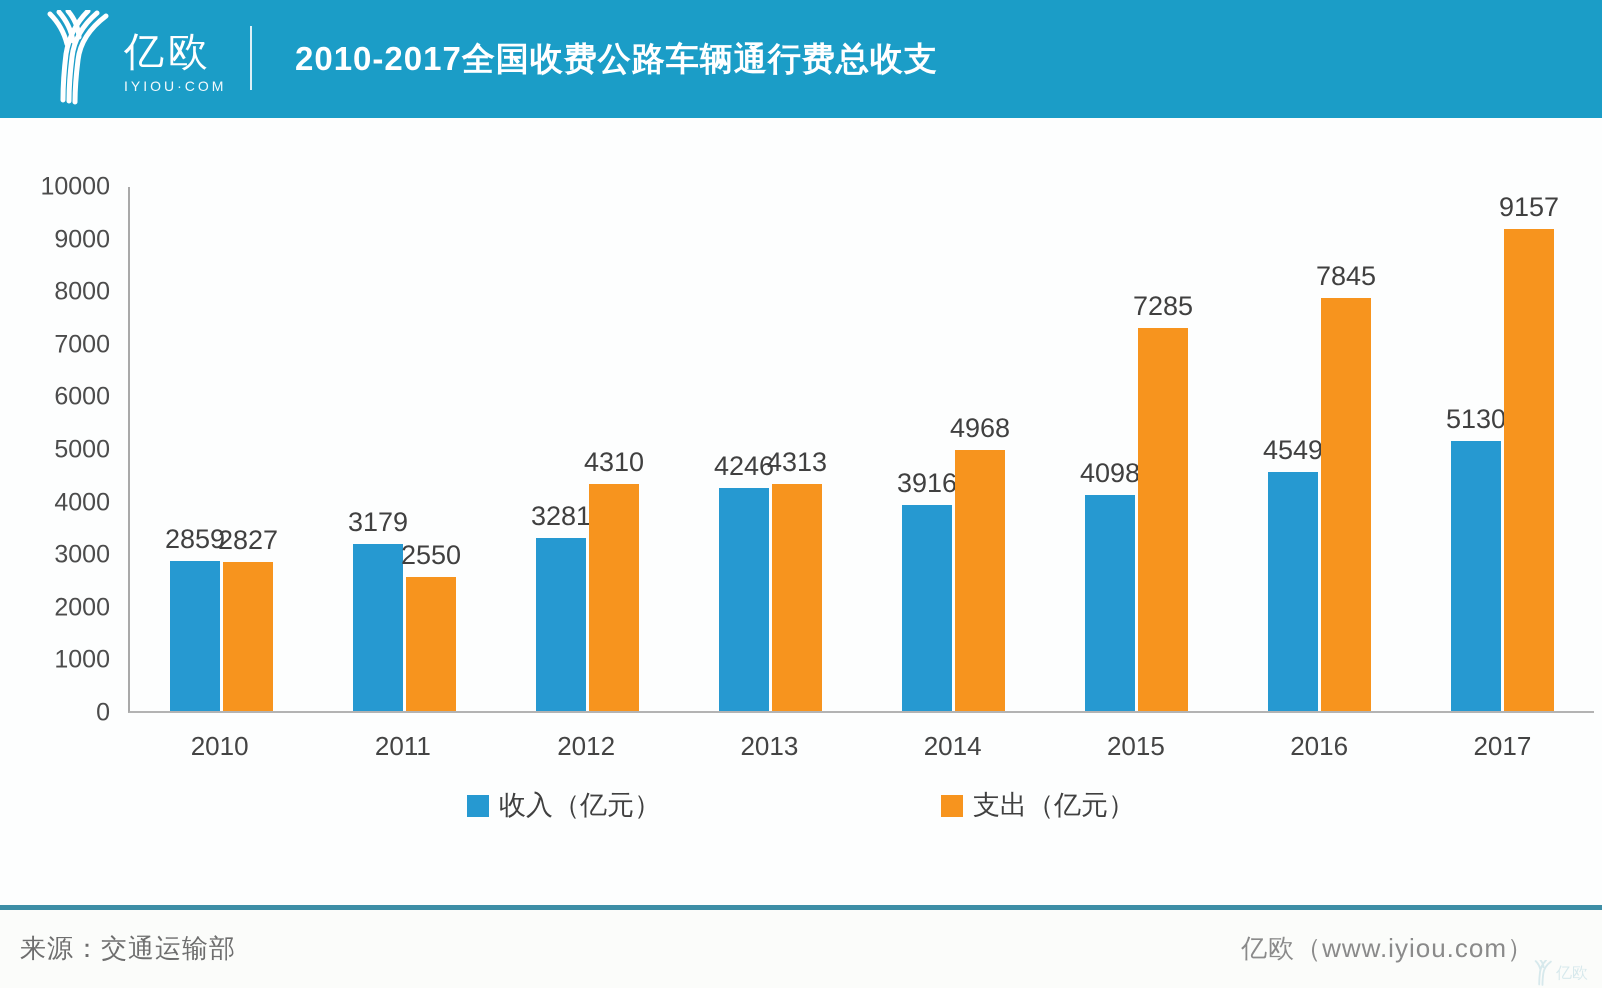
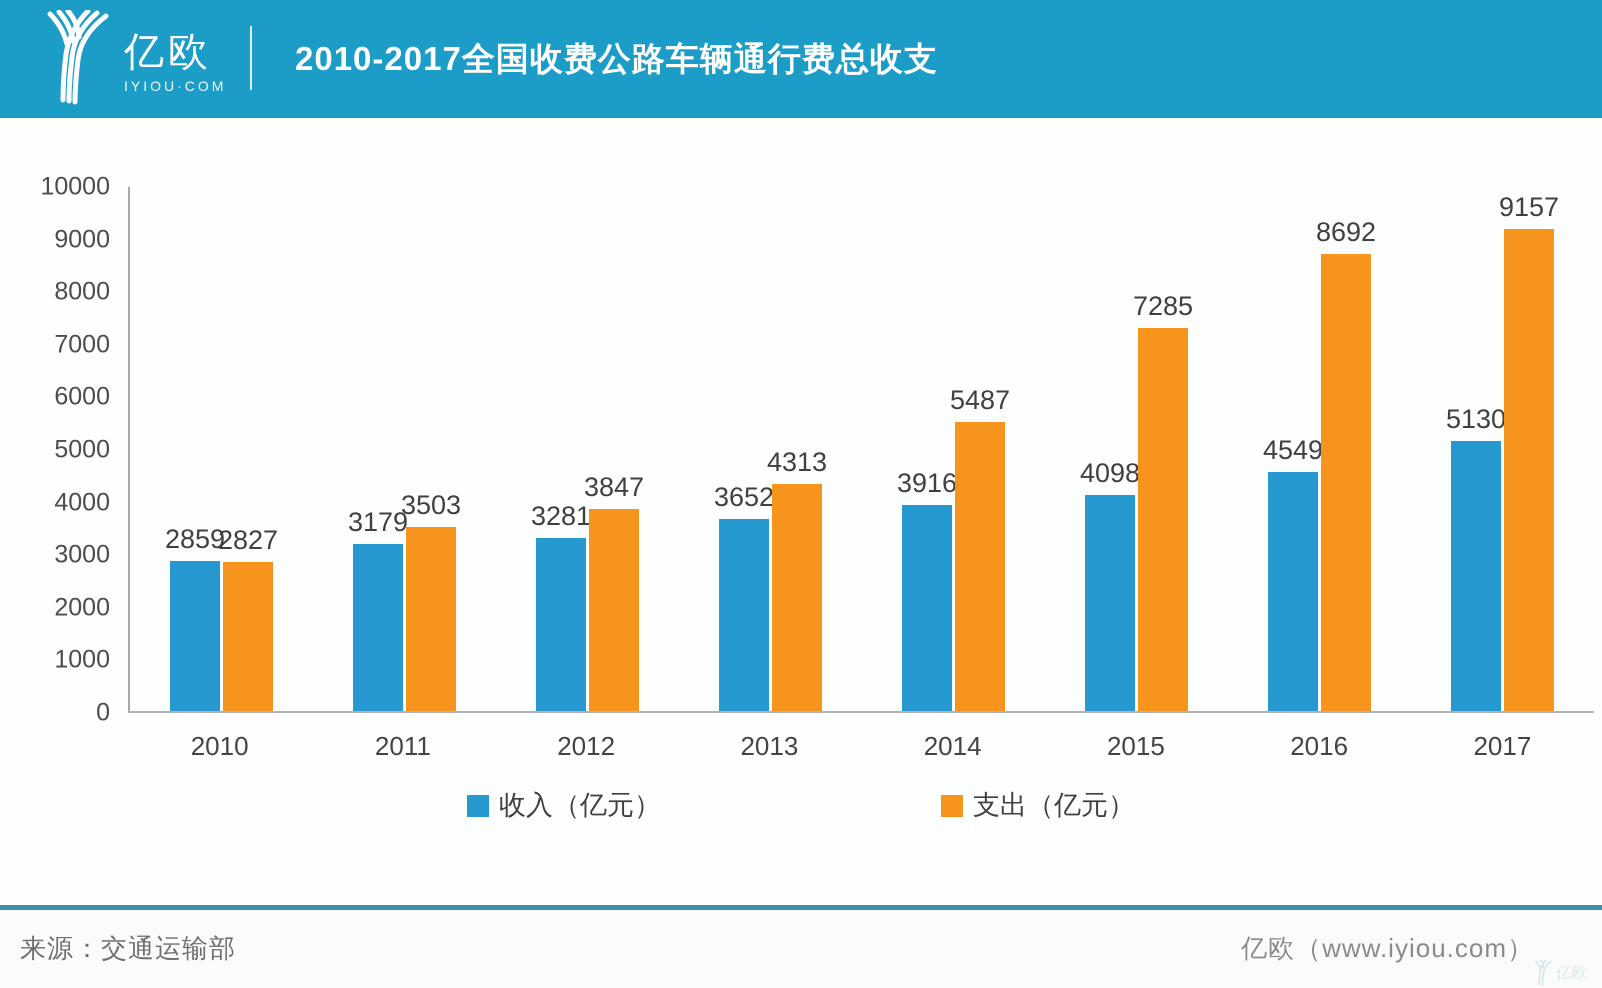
支出（亿元）/2011: 2550 -> 3503
支出（亿元）/2012: 4310 -> 3847
收入（亿元）/2013: 4246 -> 3652
支出（亿元）/2014: 4968 -> 5487
支出（亿元）/2016: 7845 -> 8692
